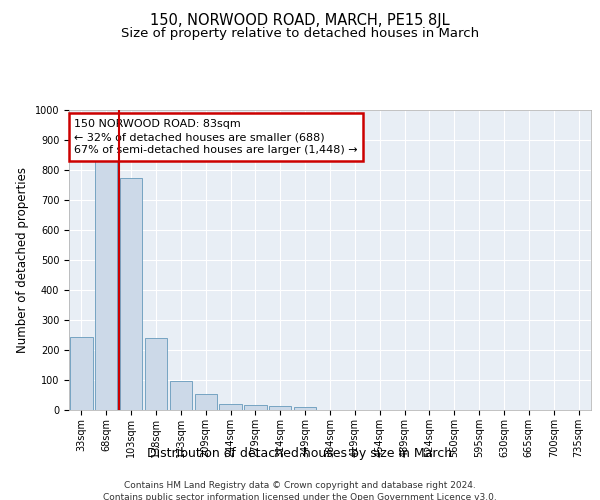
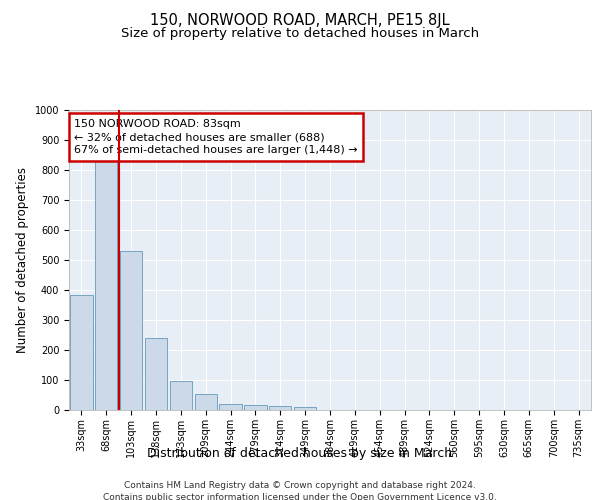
33sqm: 245 -> 385
103sqm: 775 -> 530
